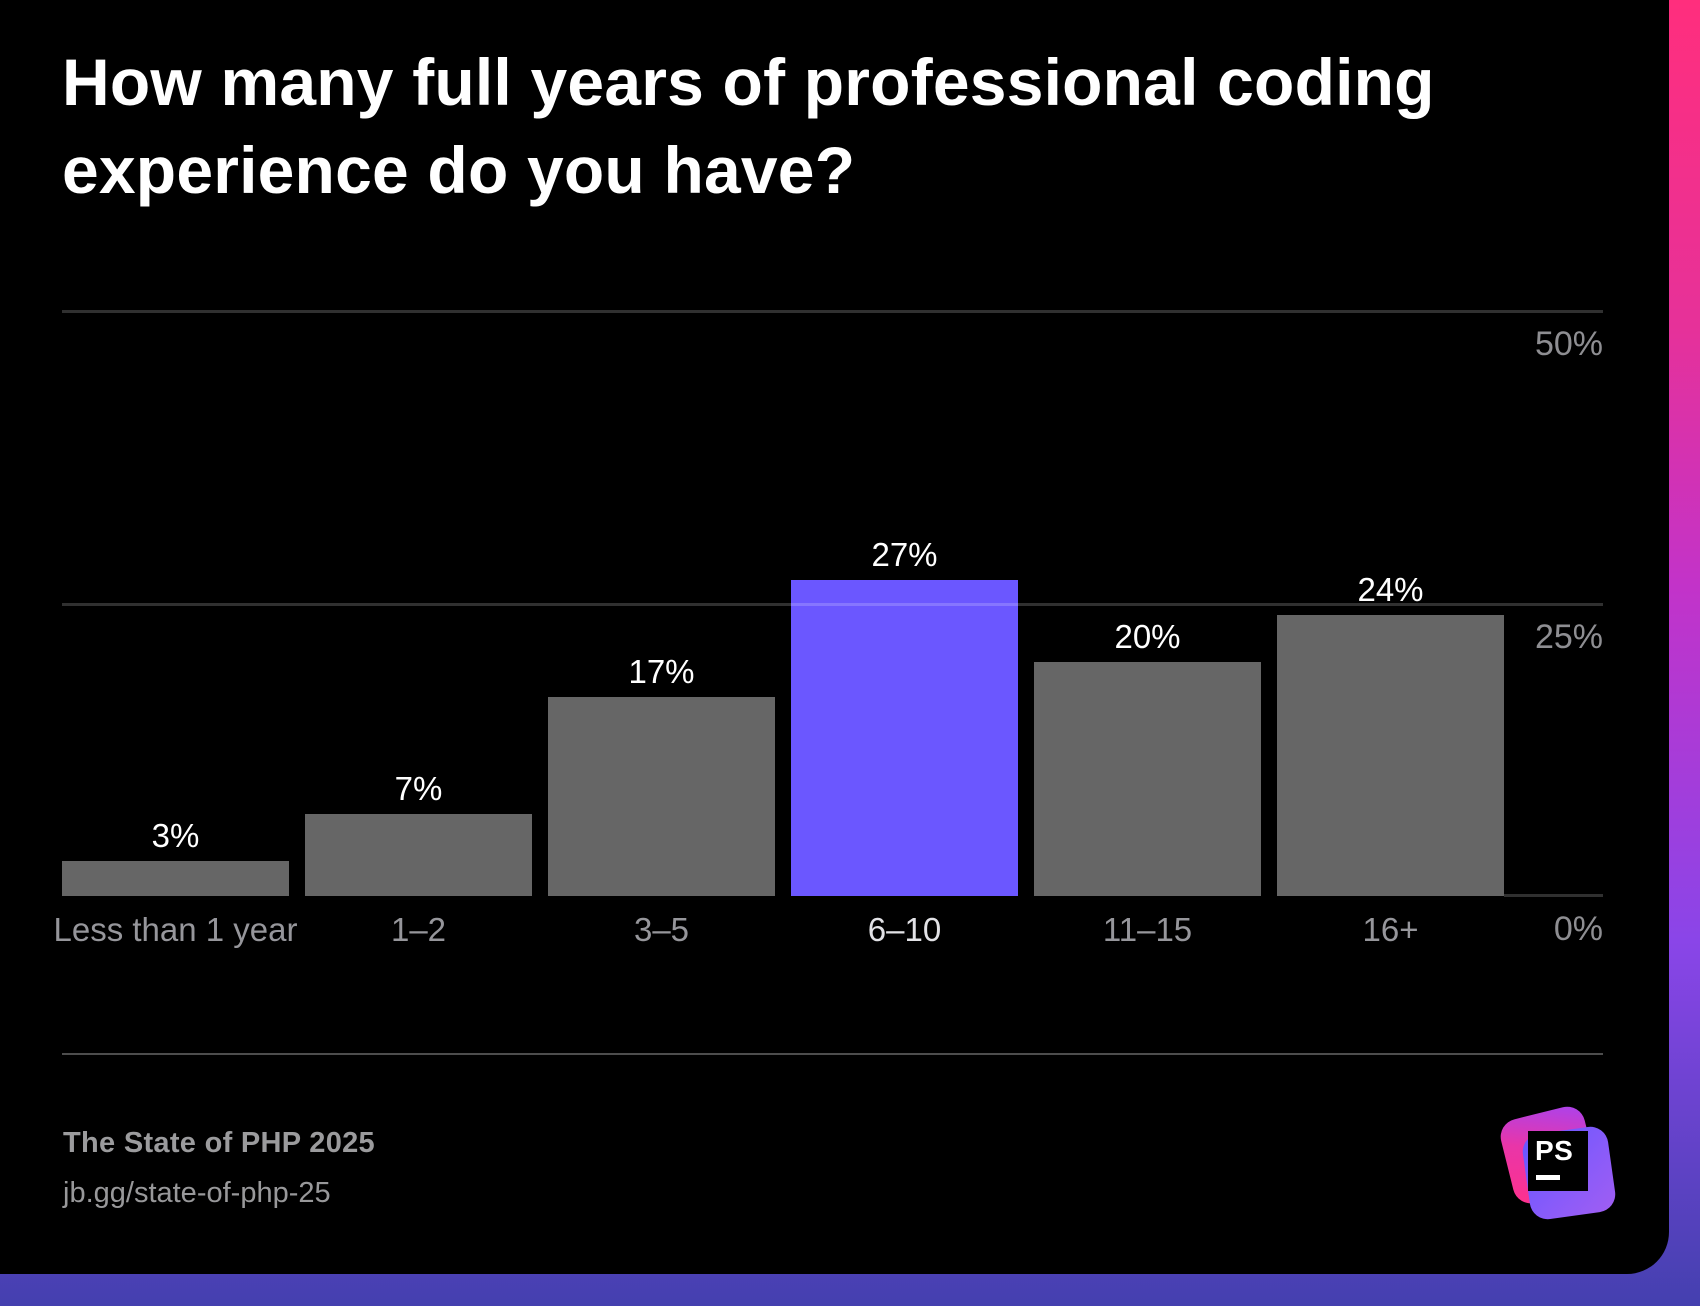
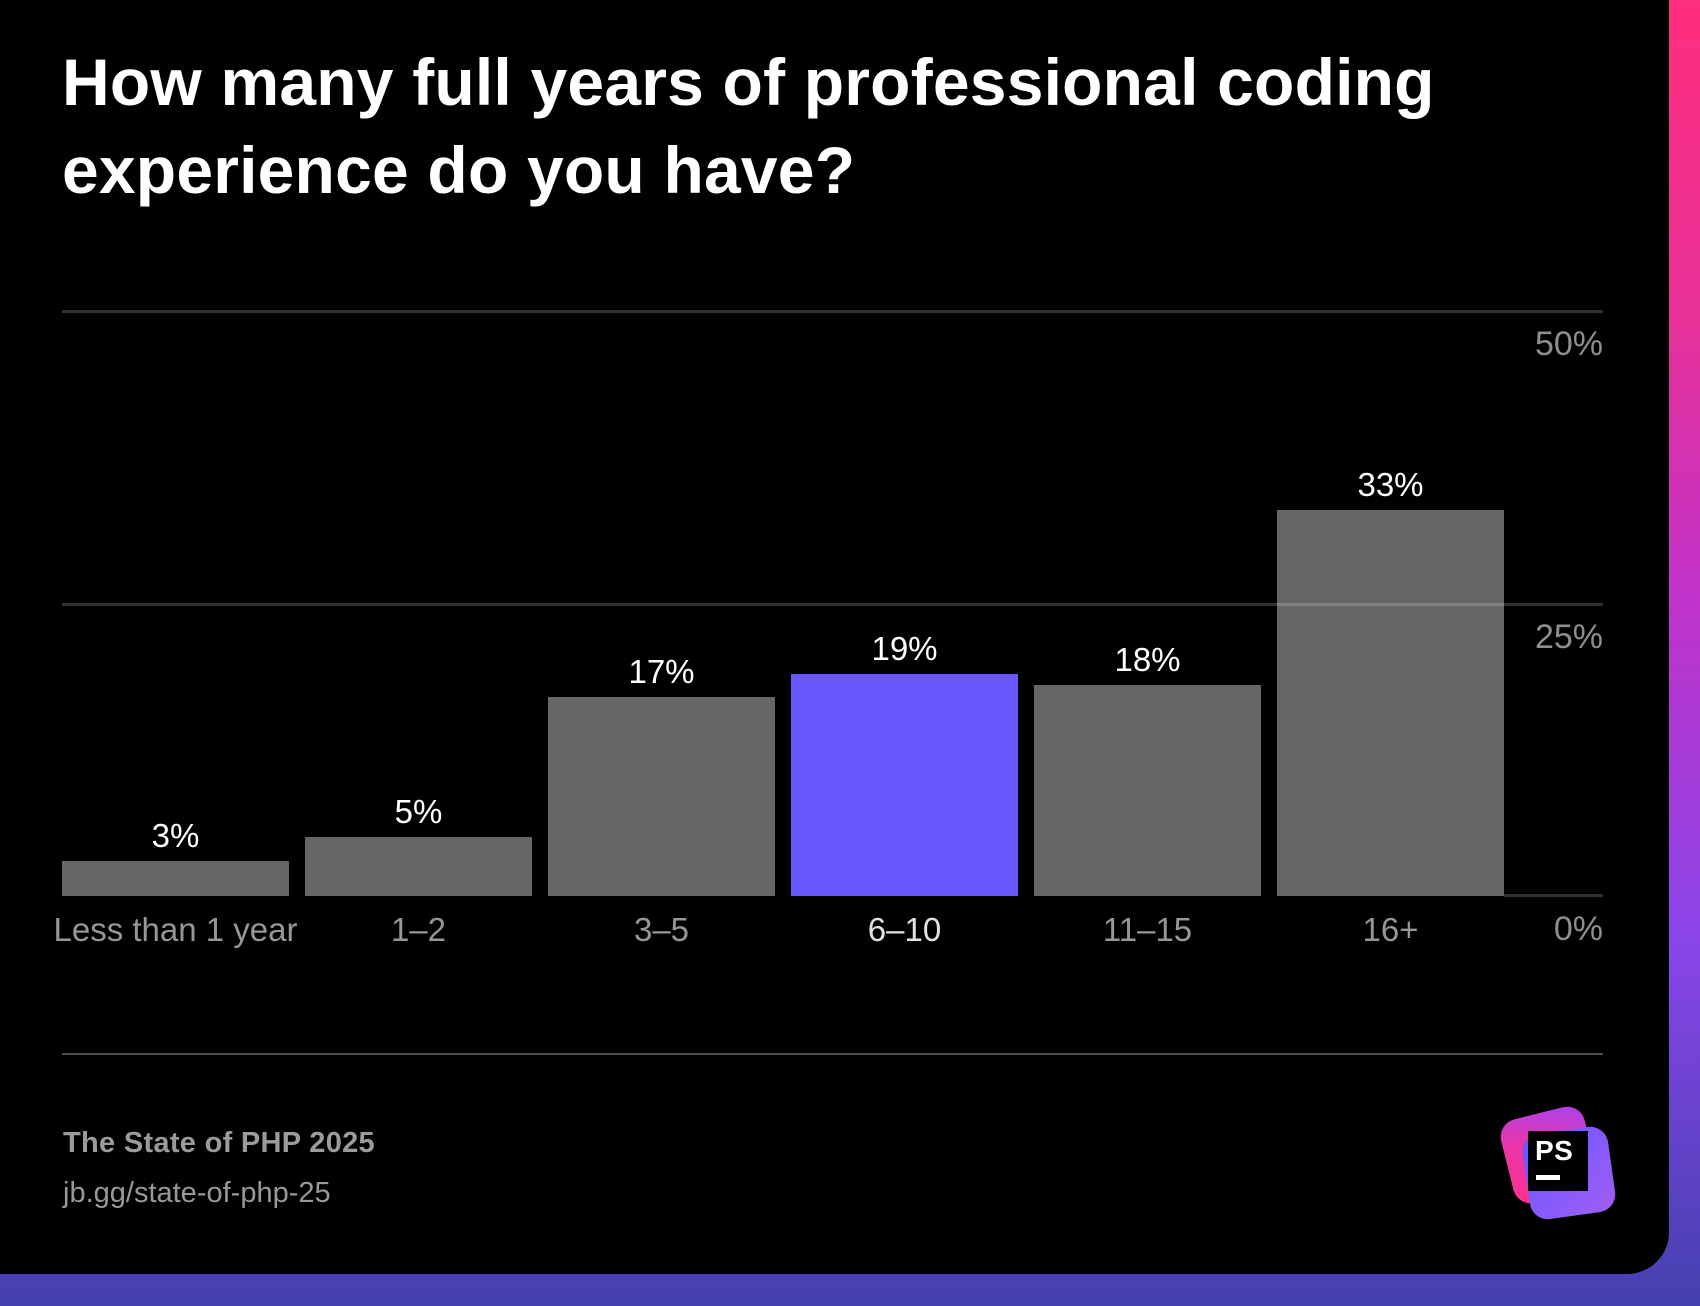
1–2: 7% -> 5%
6–10: 27% -> 19%
11–15: 20% -> 18%
16+: 24% -> 33%
